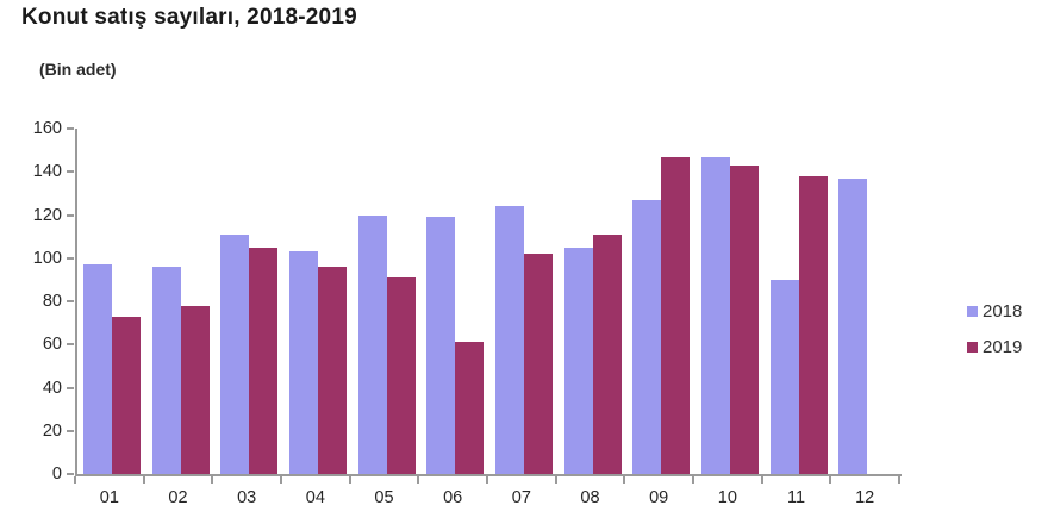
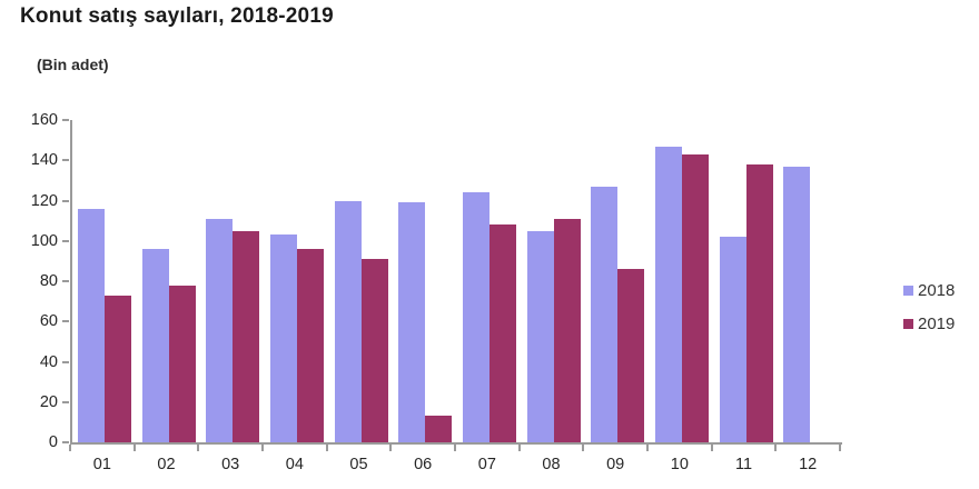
2018/01: 97 -> 116
2019/06: 61 -> 13
2019/07: 102 -> 108
2019/09: 147 -> 86
2018/11: 90 -> 102
